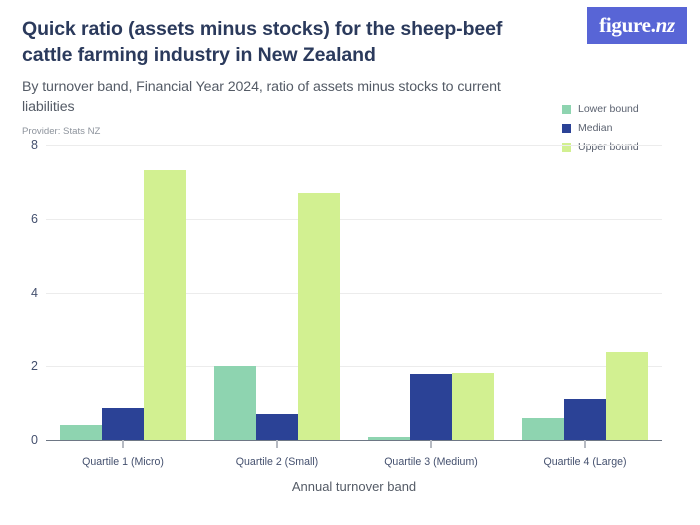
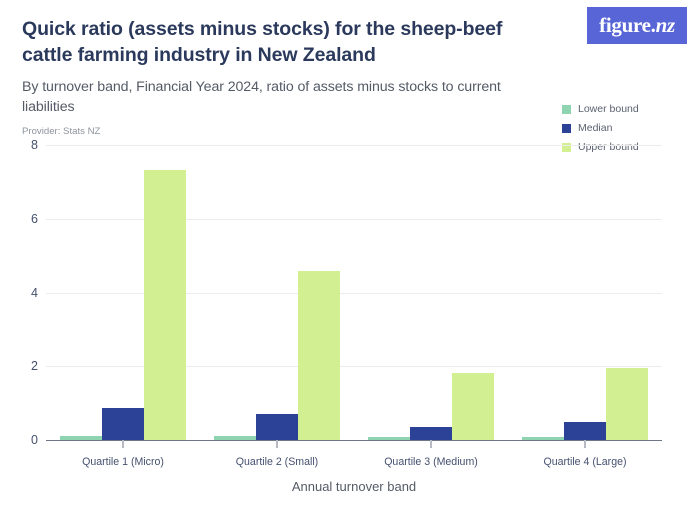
Lower bound/Quartile 1 (Micro): 0.4 -> 0.1
Lower bound/Quartile 2 (Small): 2.0 -> 0.1
Upper bound/Quartile 2 (Small): 6.7 -> 4.6
Median/Quartile 3 (Medium): 1.8 -> 0.3
Lower bound/Quartile 4 (Large): 0.6 -> 0.1
Median/Quartile 4 (Large): 1.1 -> 0.5
Upper bound/Quartile 4 (Large): 2.4 -> 1.9
